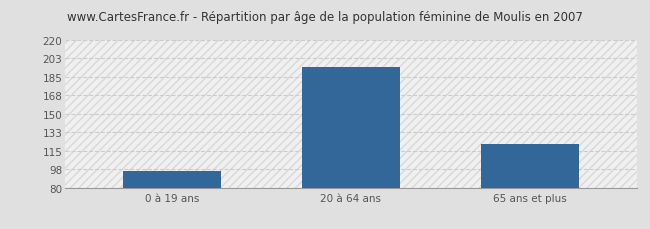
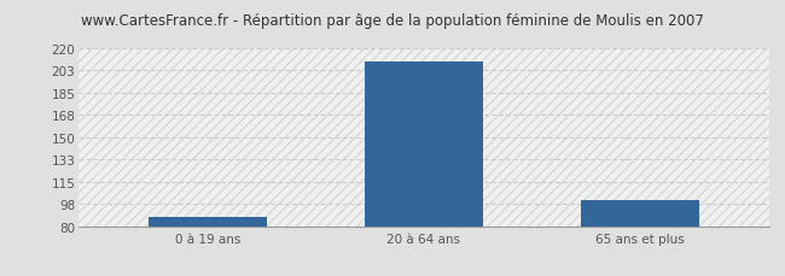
0 à 19 ans: 96 -> 87
20 à 64 ans: 195 -> 210
65 ans et plus: 121 -> 101
